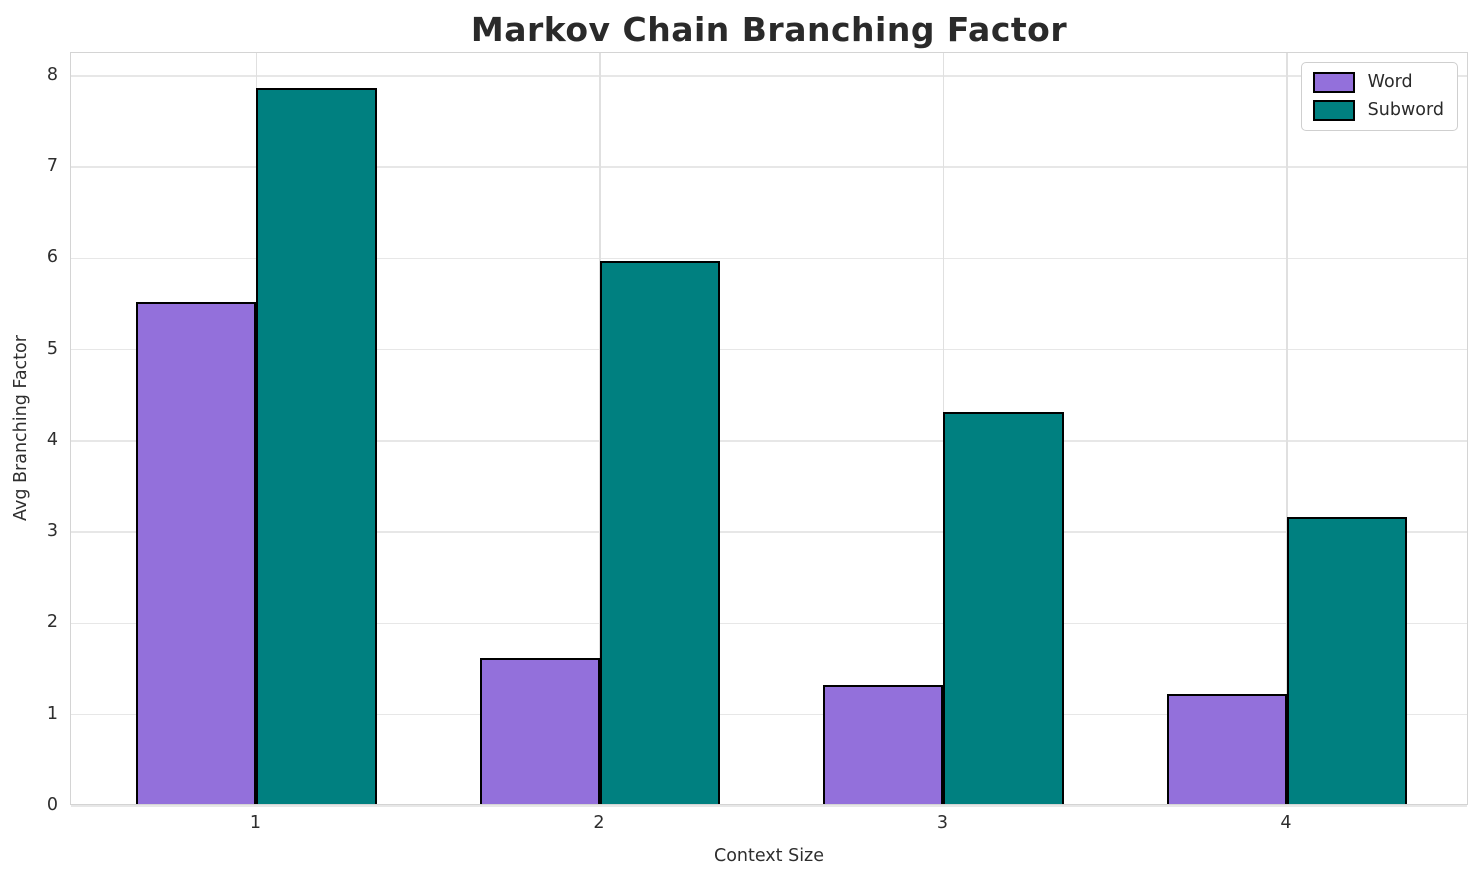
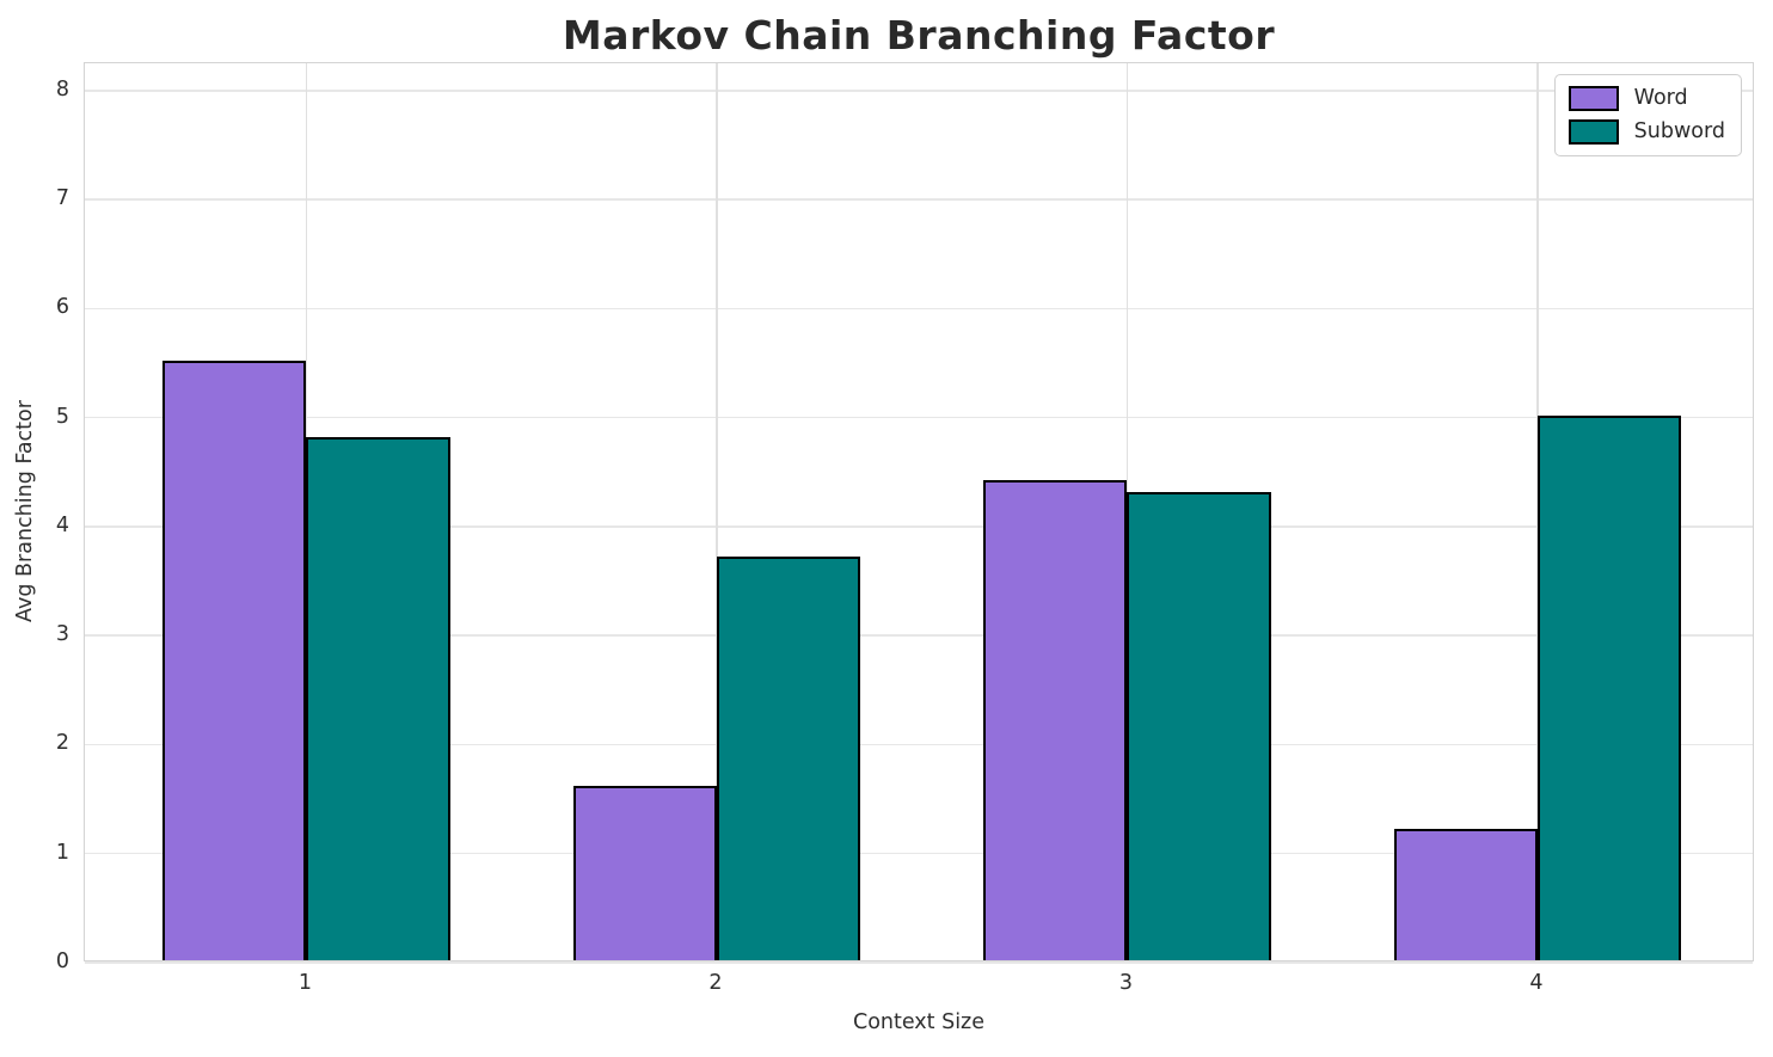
Subword/1: 7.8 -> 4.8
Subword/2: 6.0 -> 3.7
Word/3: 1.3 -> 4.4
Subword/4: 3.1 -> 5.0
